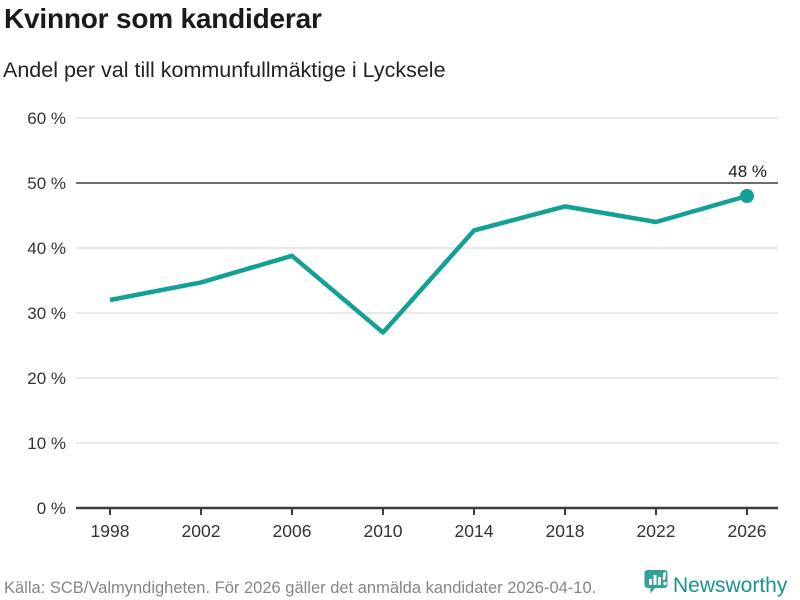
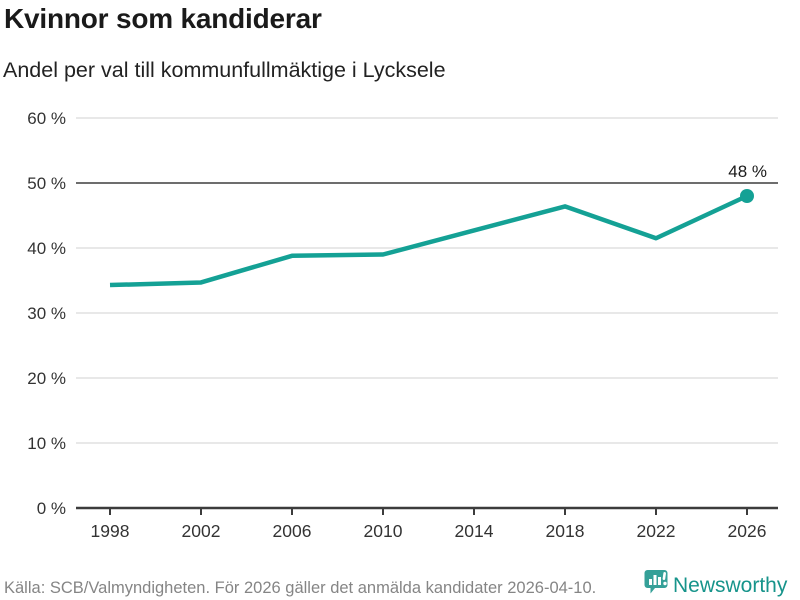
1998: 32% -> 34%
2010: 27% -> 39%
2022: 44% -> 42%
